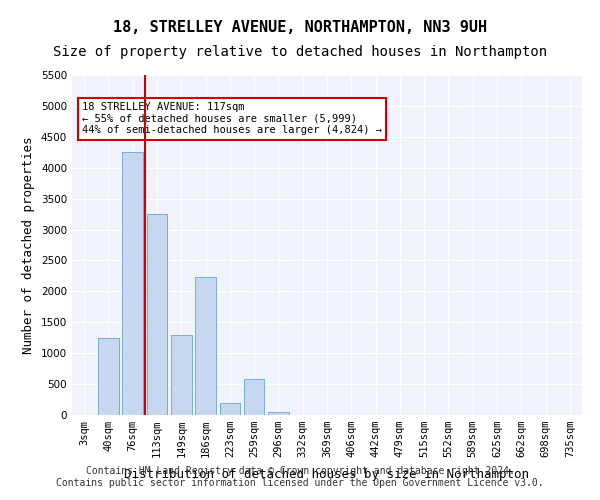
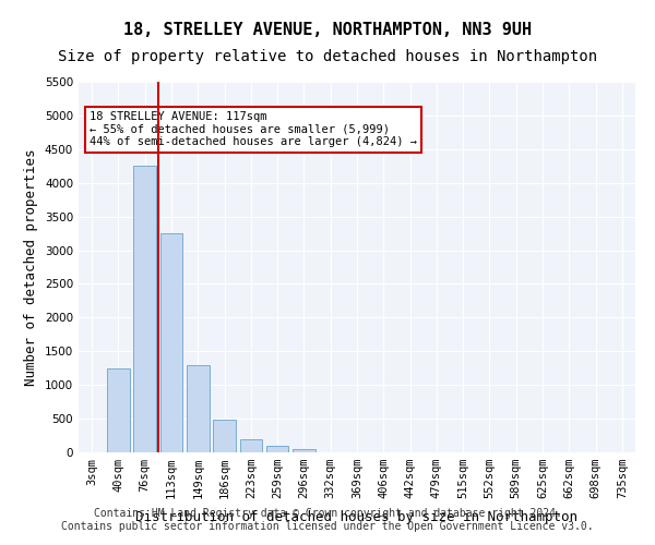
186sqm: 2240 -> 490
259sqm: 580 -> 90
